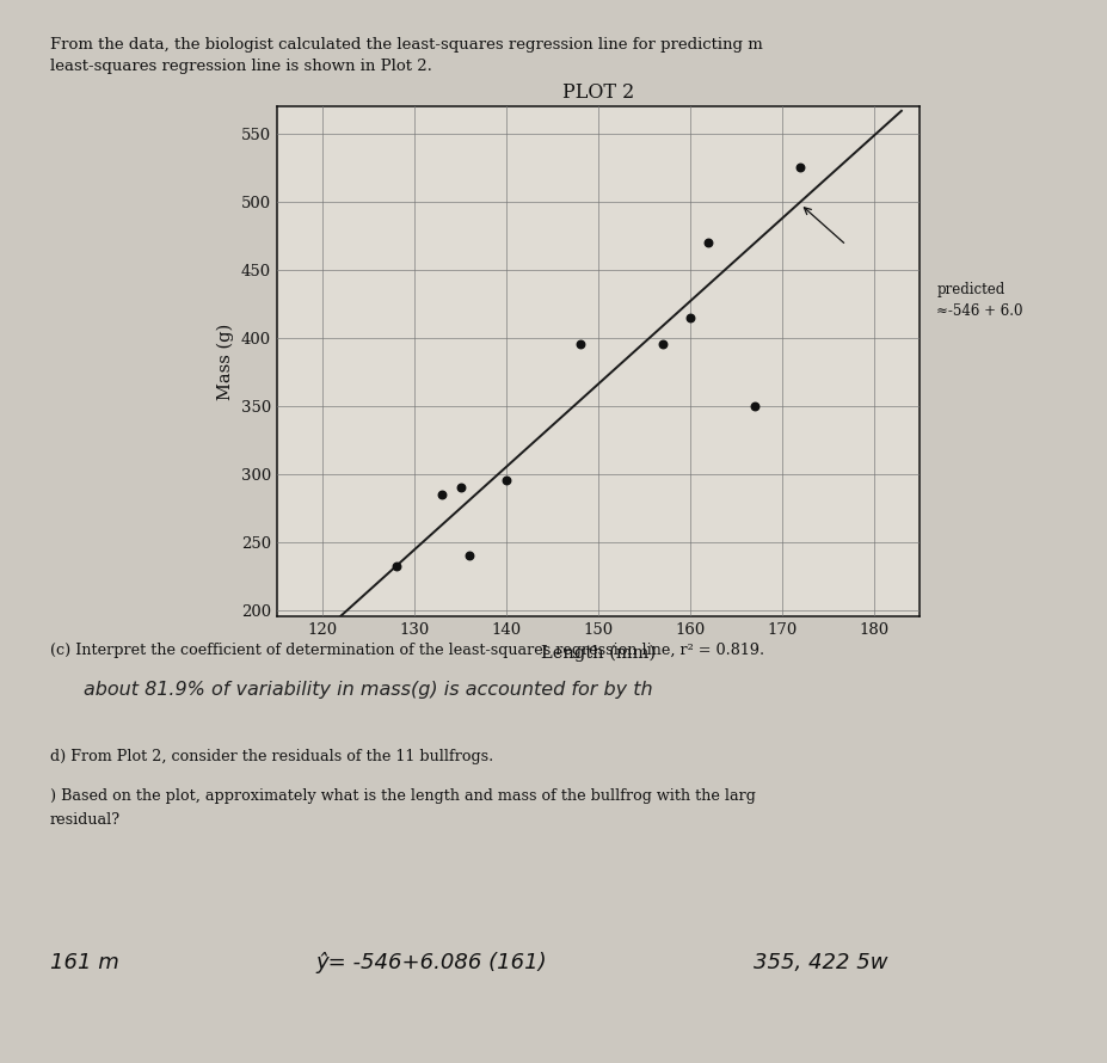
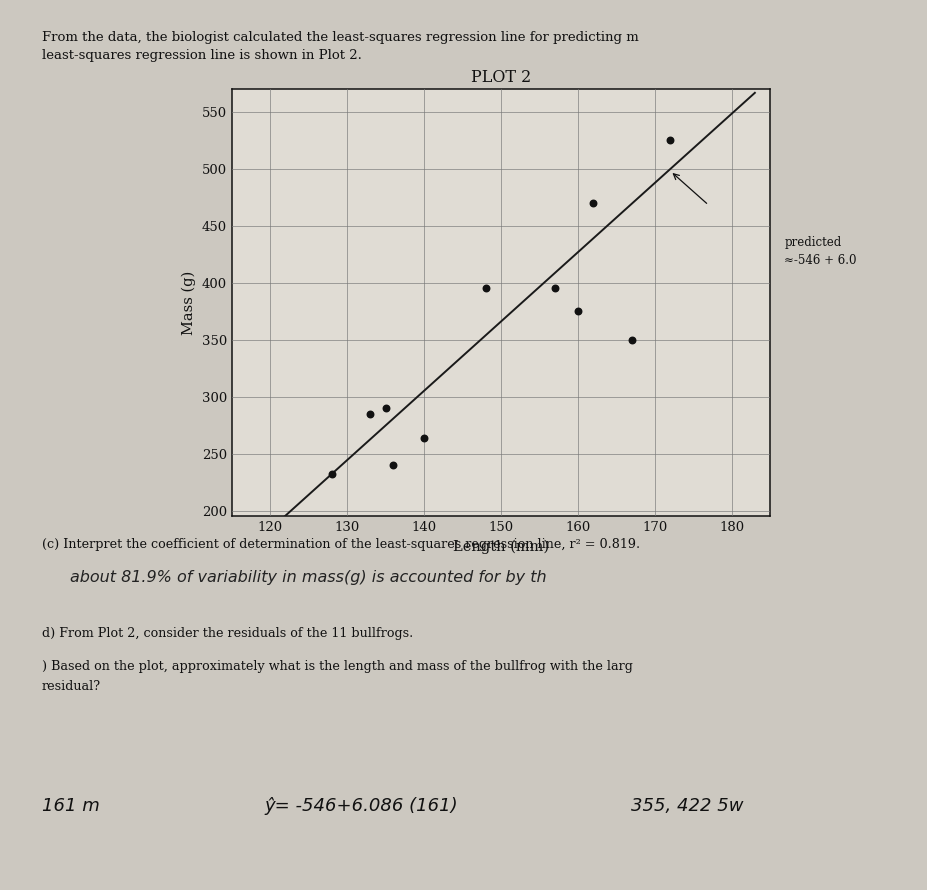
140: 295 -> 264
160: 415 -> 375
